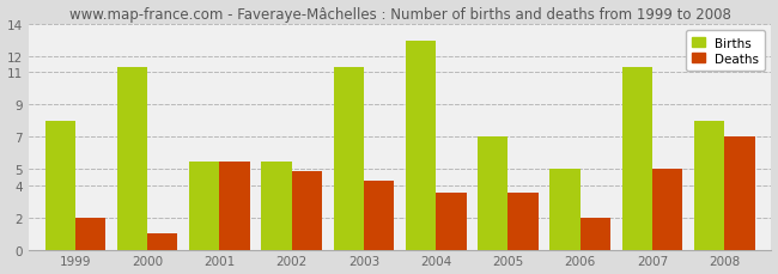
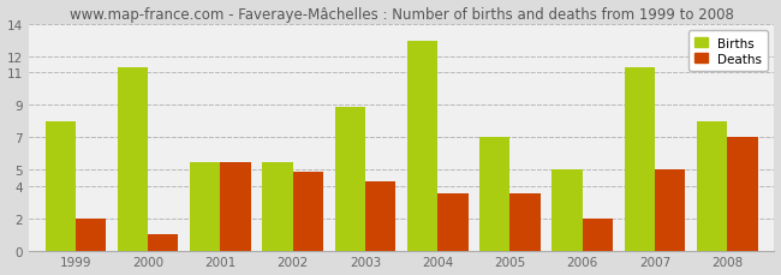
Births/2003: 11.3 -> 8.9
